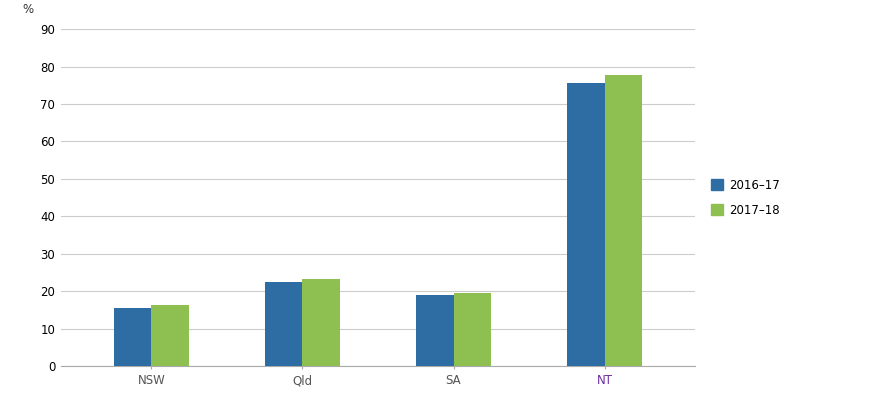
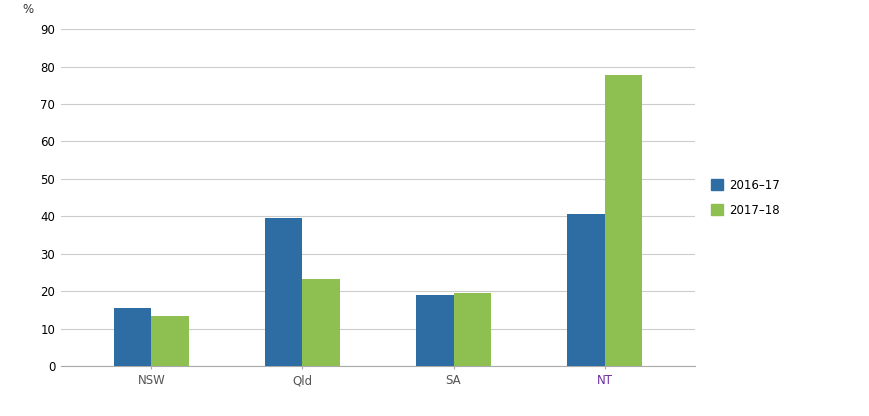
2017–18/NSW: 16.3 -> 13.5
2016–17/Qld: 22.5 -> 39.5
2016–17/NT: 75.5 -> 40.5
